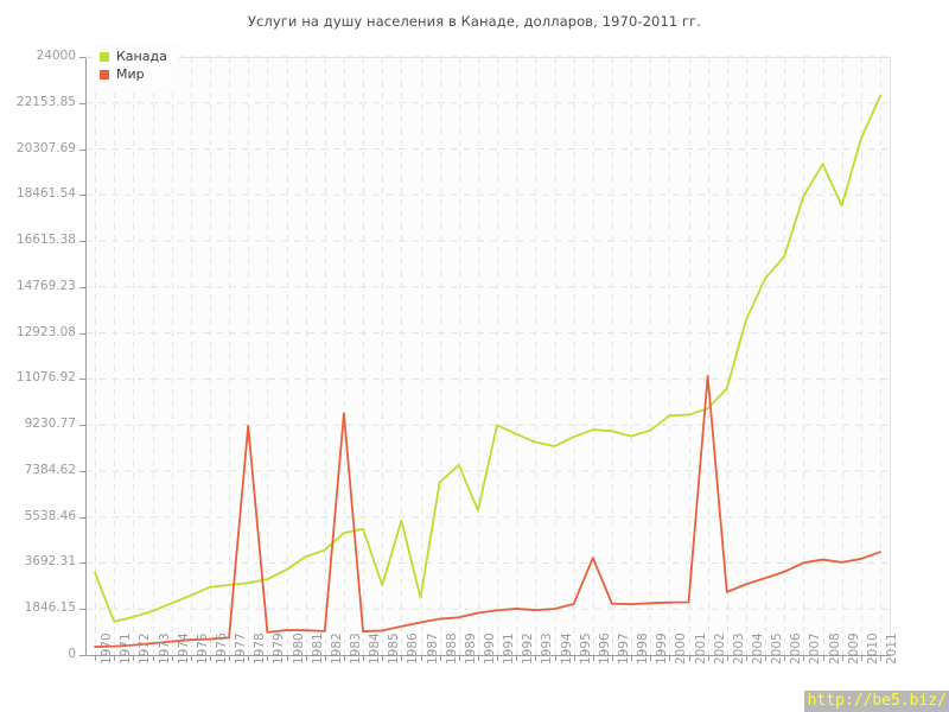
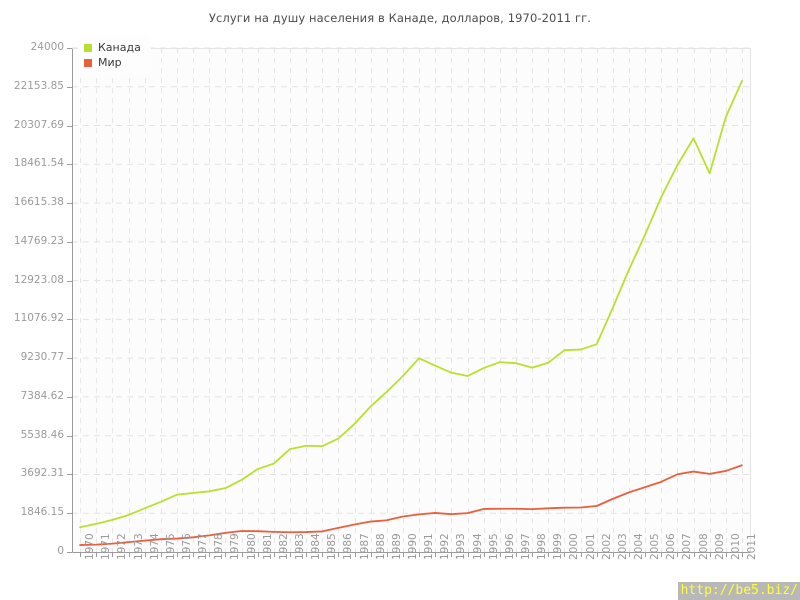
Канада/1970: 3300 -> 1200
Мир/1978: 9200 -> 800
Мир/1983: 9700 -> 900
Канада/1985: 2800 -> 5000
Канада/1987: 2300 -> 6100
Канада/1990: 5800 -> 8400
Мир/1996: 3900 -> 2100
Мир/2002: 11200 -> 2200
Канада/2003: 10700 -> 11600
Канада/2006: 16000 -> 16900
